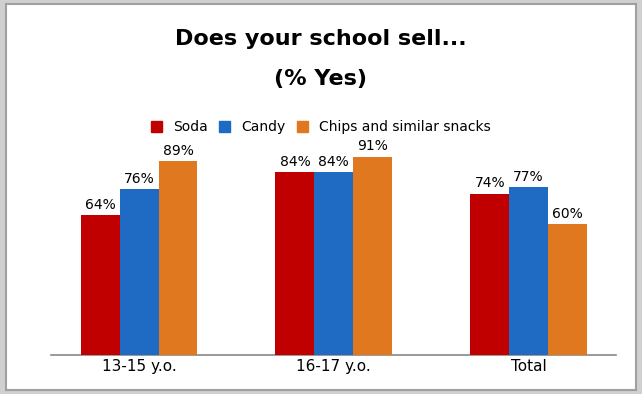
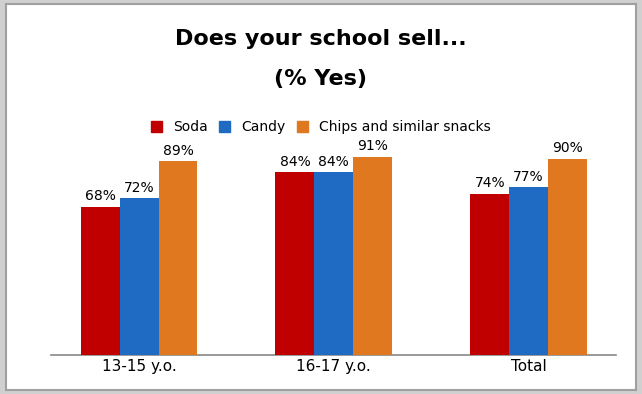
Soda/13-15 y.o.: 64% -> 68%
Candy/13-15 y.o.: 76% -> 72%
Chips and similar snacks/Total: 60% -> 90%
